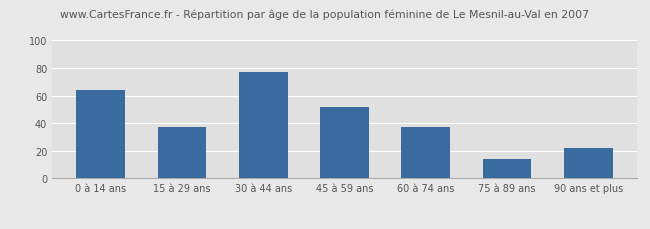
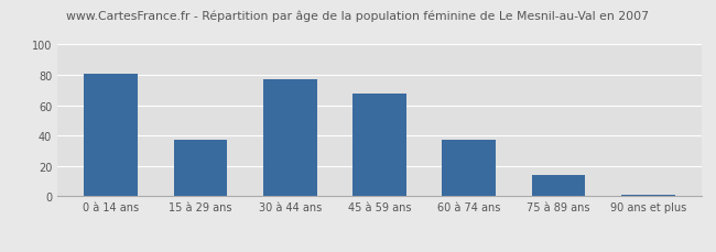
0 à 14 ans: 64 -> 81
45 à 59 ans: 52 -> 68
90 ans et plus: 22 -> 1
